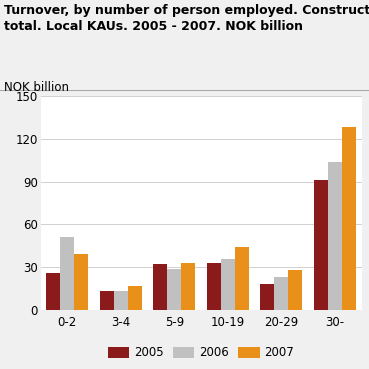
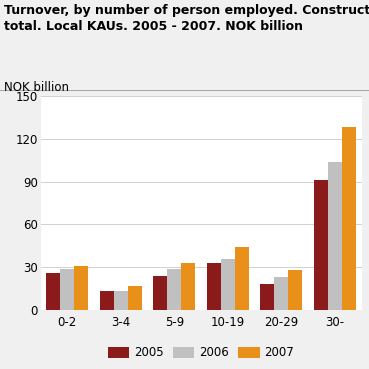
2006/0-2: 51 -> 29
2007/0-2: 39 -> 31
2005/5-9: 32 -> 24
